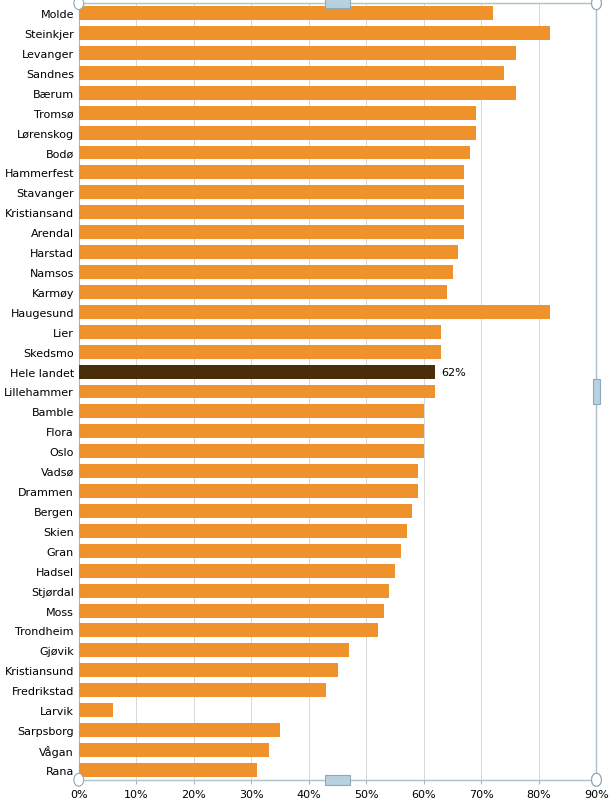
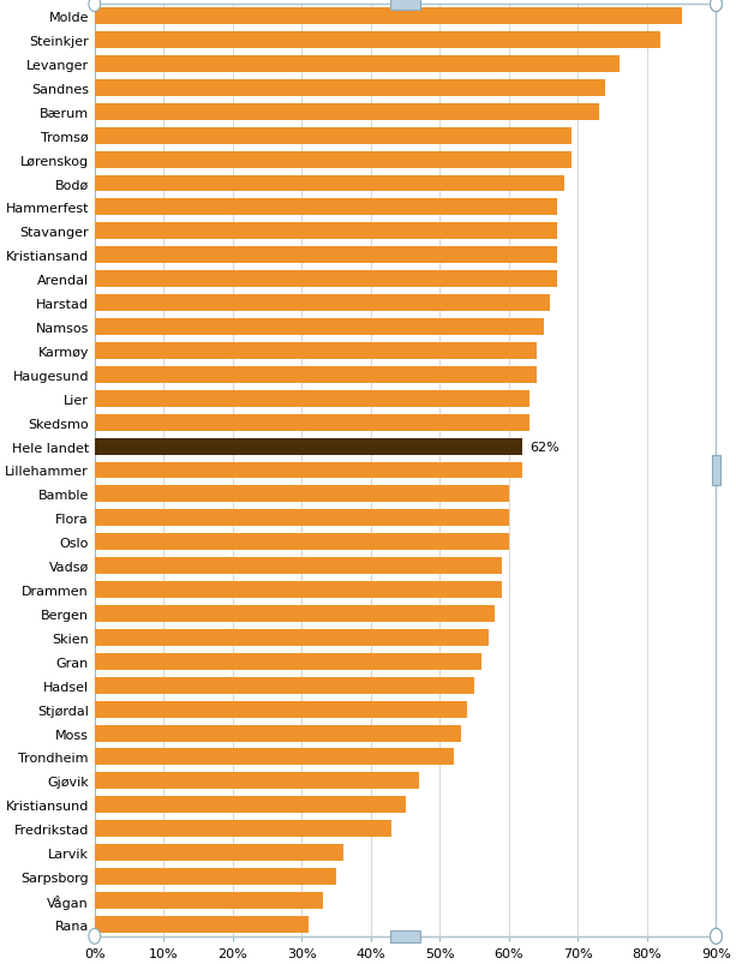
Molde: 72% -> 85%
Bærum: 76% -> 73%
Haugesund: 82% -> 64%
Larvik: 6% -> 36%
